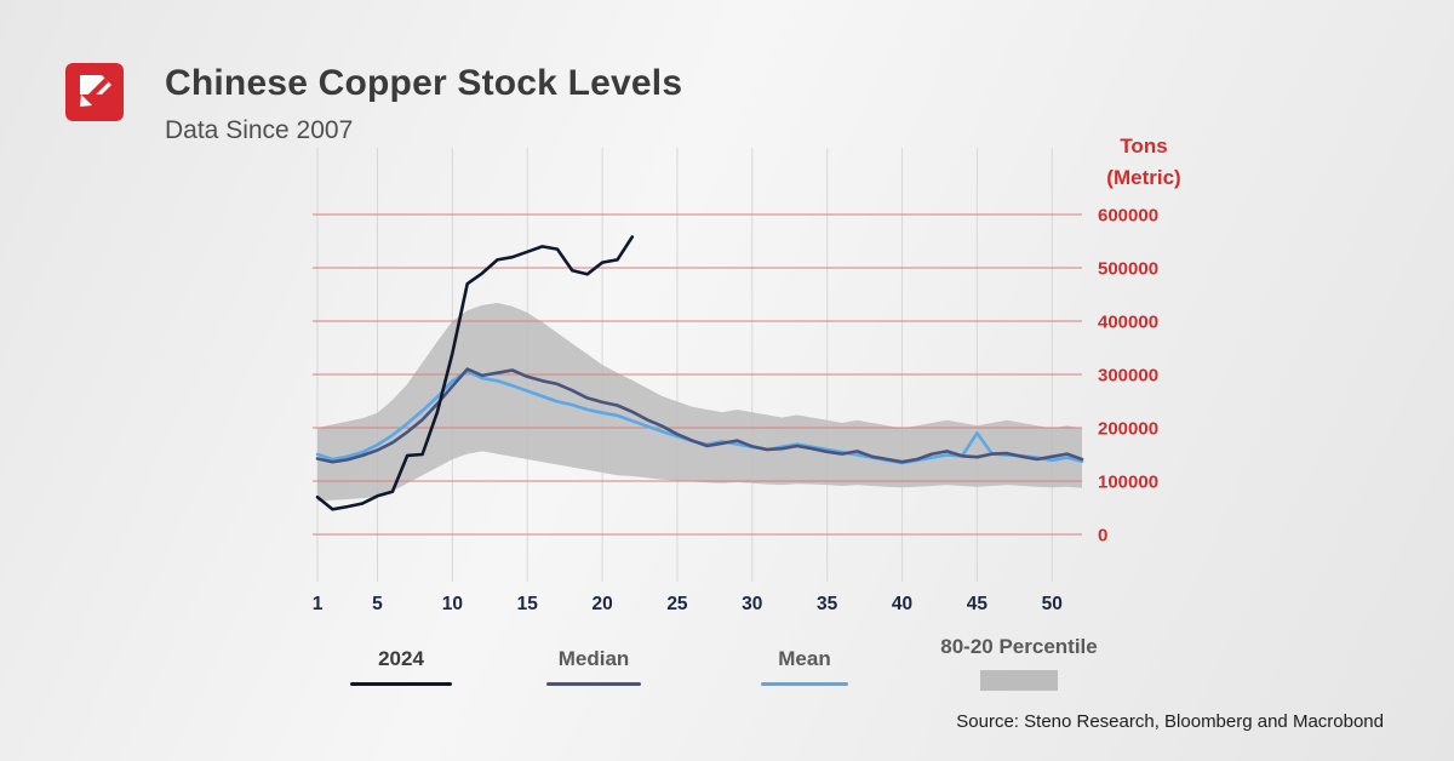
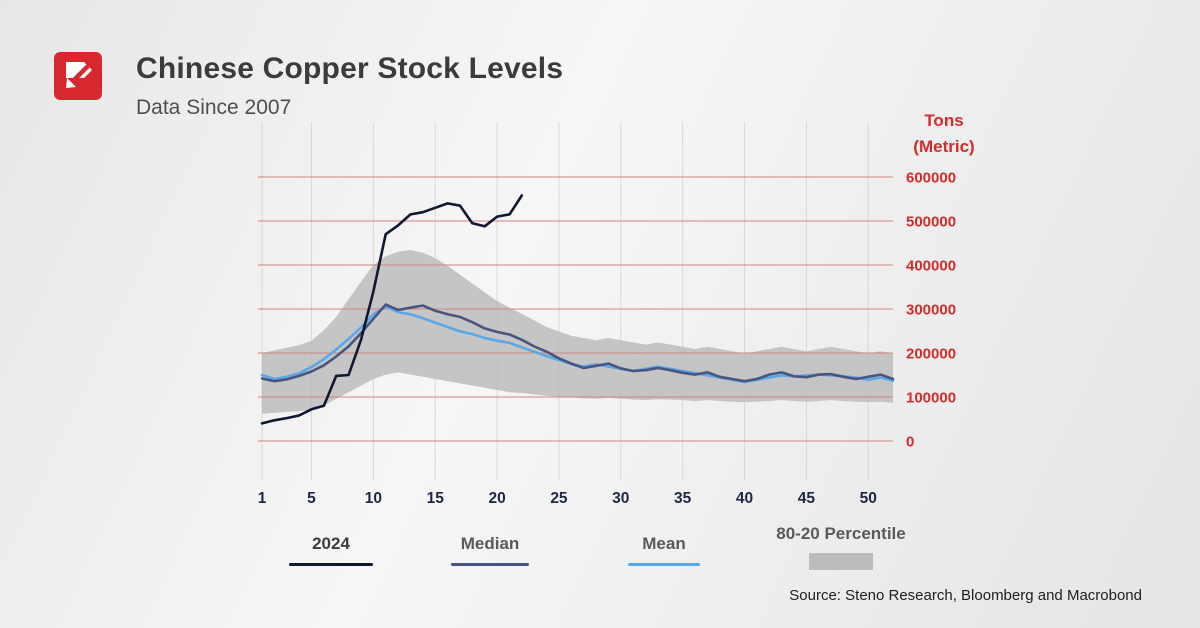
2024/1: 70000 -> 40000
Mean/45: 190000 -> 150000
